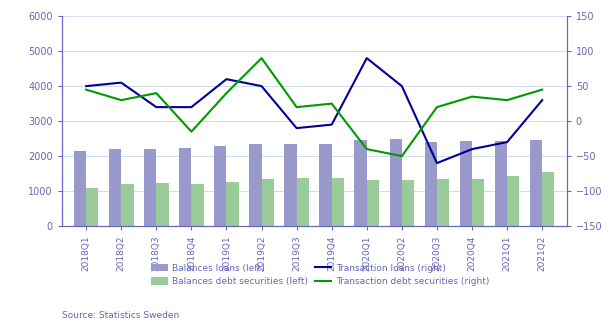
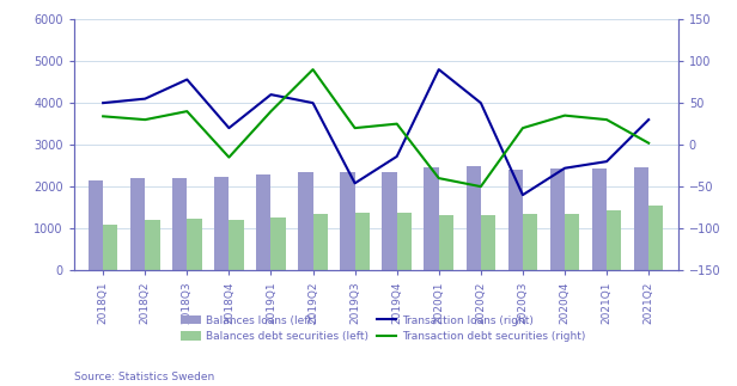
Transaction debt securities (right)/2018Q1: 45 -> 34
Transaction loans (right)/2018Q3: 20 -> 78
Transaction loans (right)/2019Q3: -10 -> -46
Transaction loans (right)/2019Q4: -5 -> -14
Transaction loans (right)/2020Q4: -40 -> -28
Transaction loans (right)/2021Q1: -30 -> -20
Transaction debt securities (right)/2021Q2: 45 -> 2
